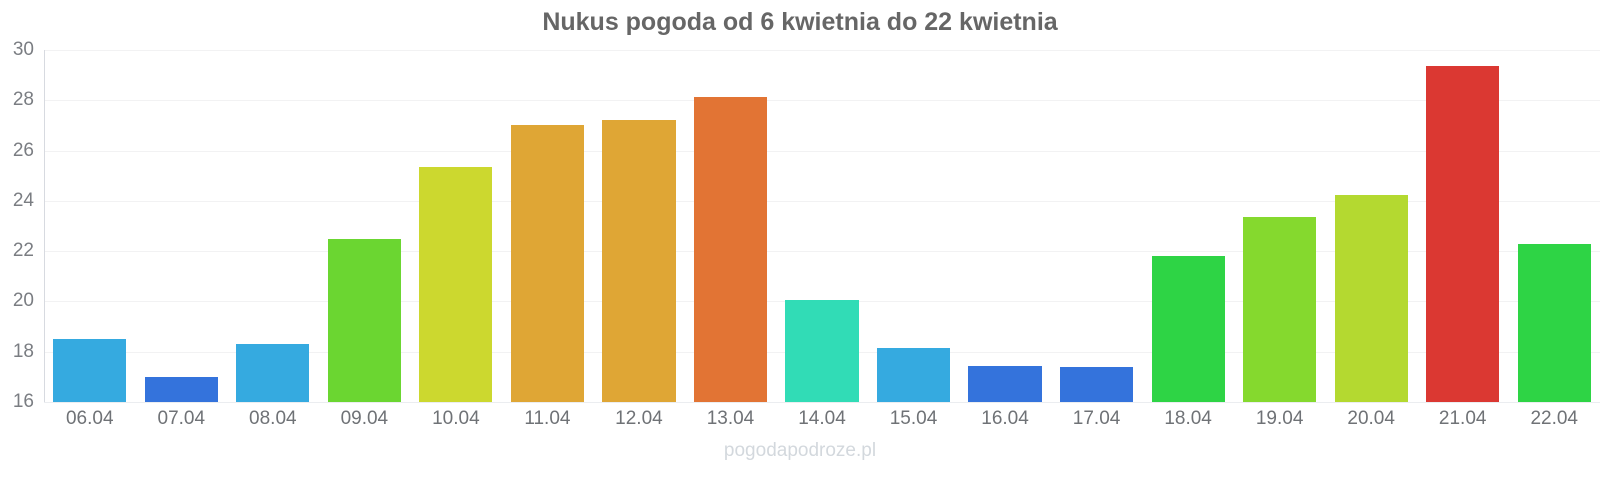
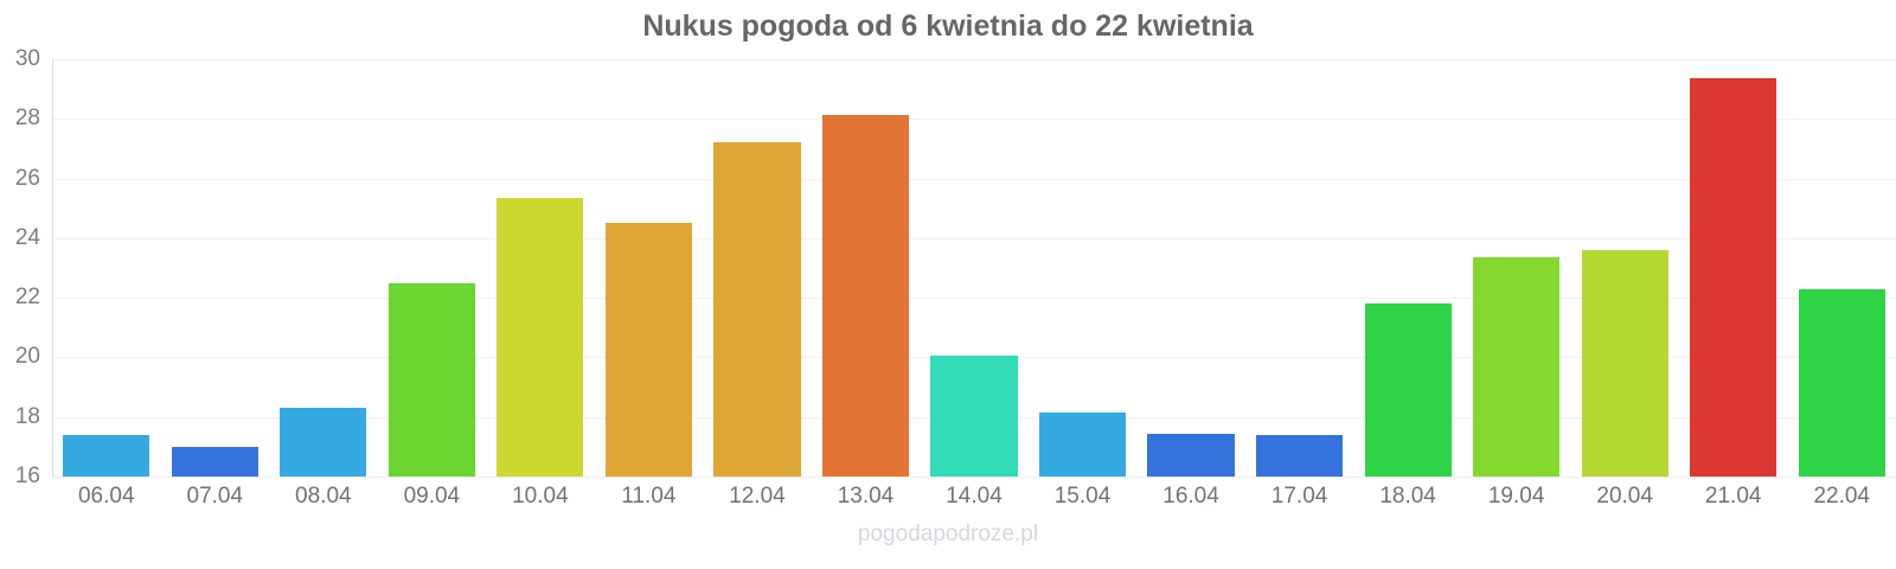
06.04: 18.5 -> 17.4
11.04: 27.0 -> 24.5
20.04: 24.2 -> 23.6
